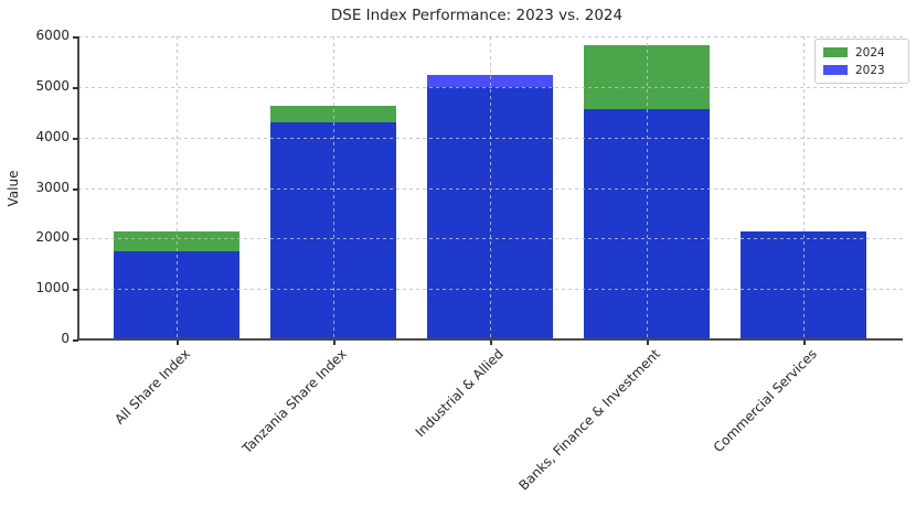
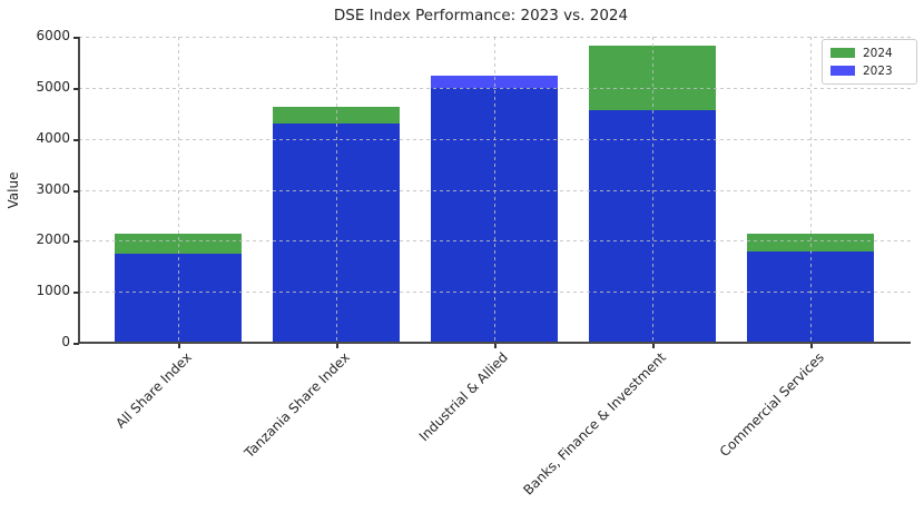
2023/Commercial Services: 2200 -> 1800
